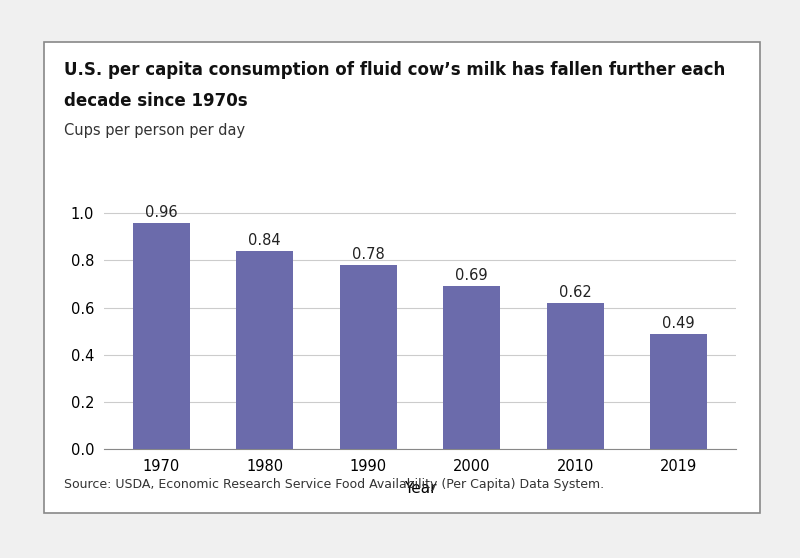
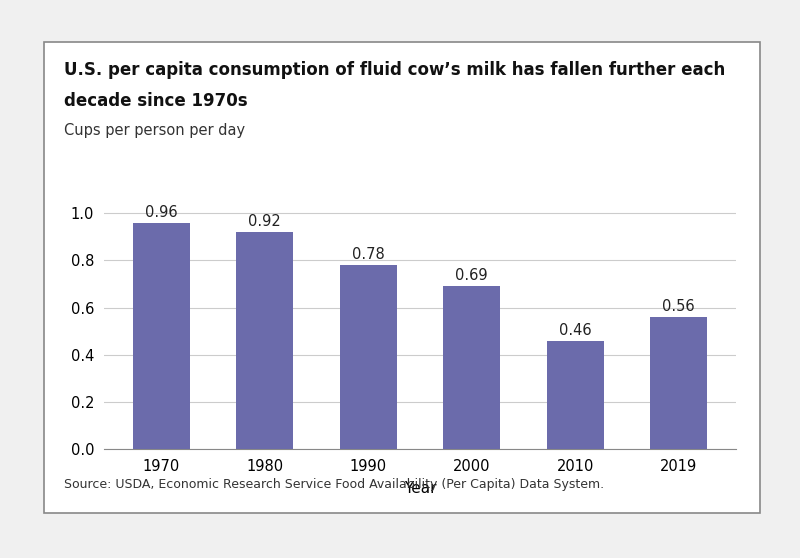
1980: 0.84 -> 0.92
2010: 0.62 -> 0.46
2019: 0.49 -> 0.56
